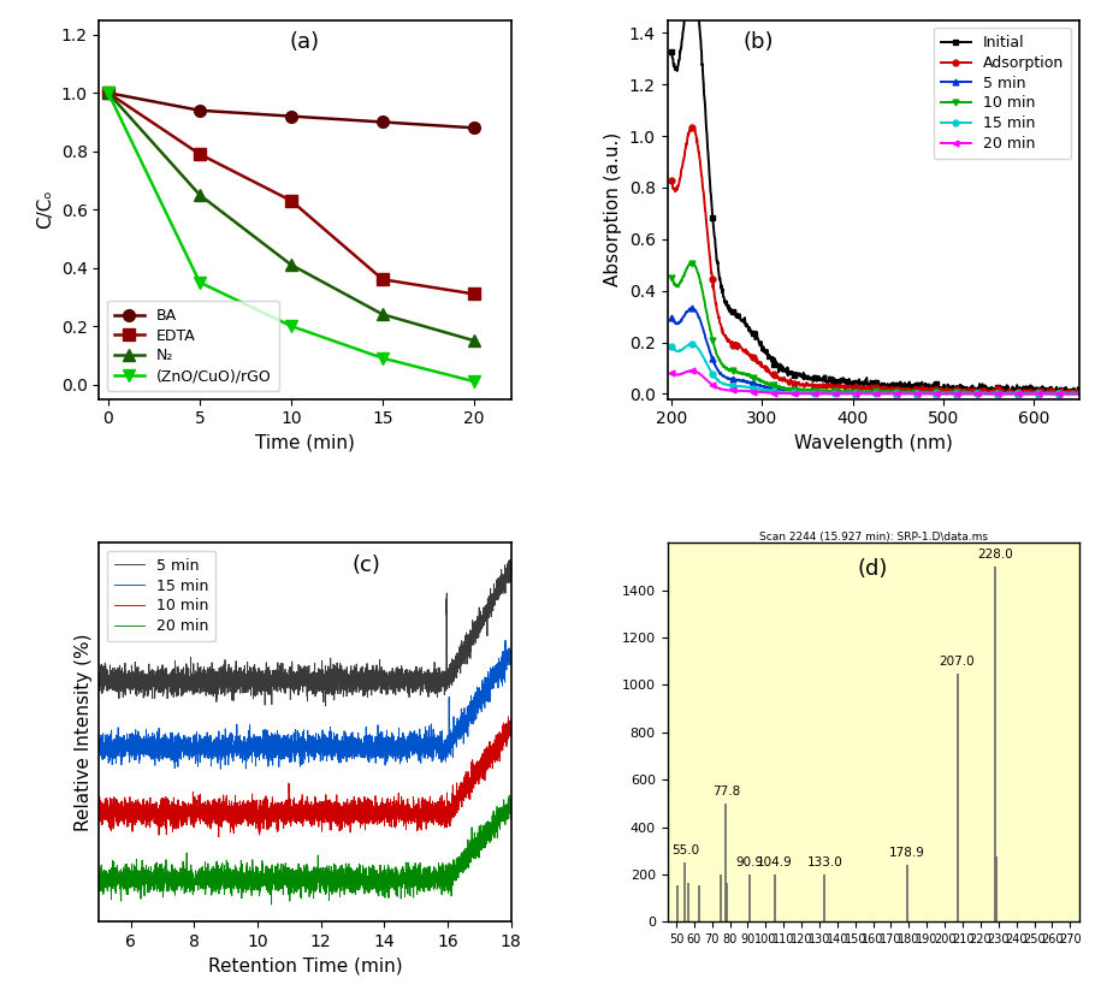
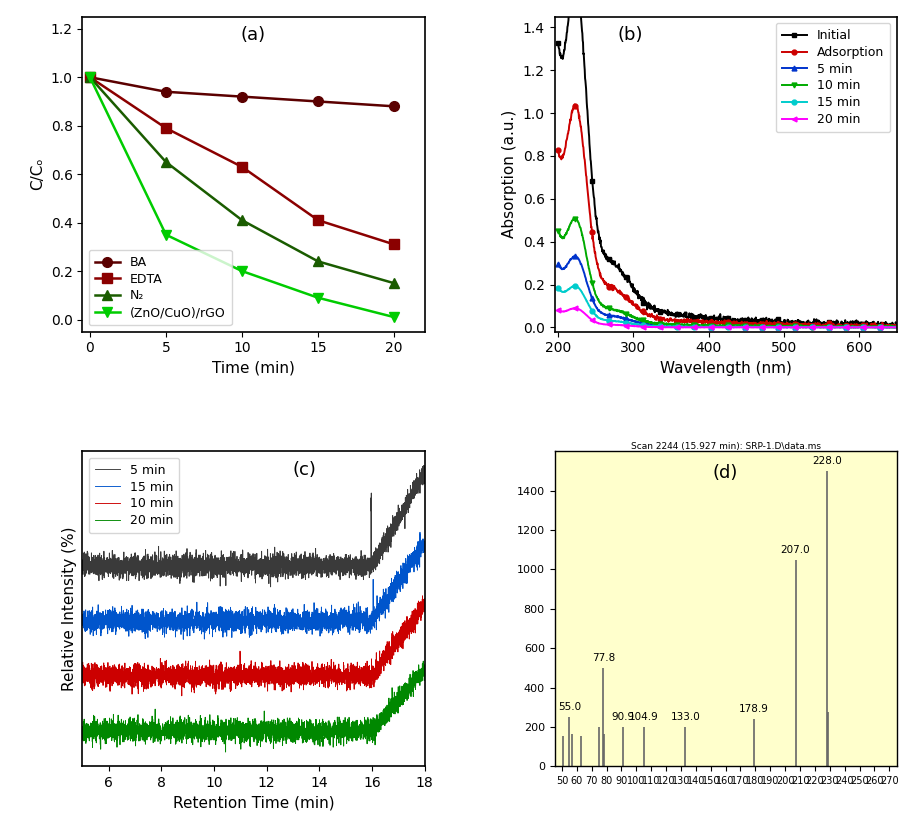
EDTA/15: 0.36 -> 0.41
